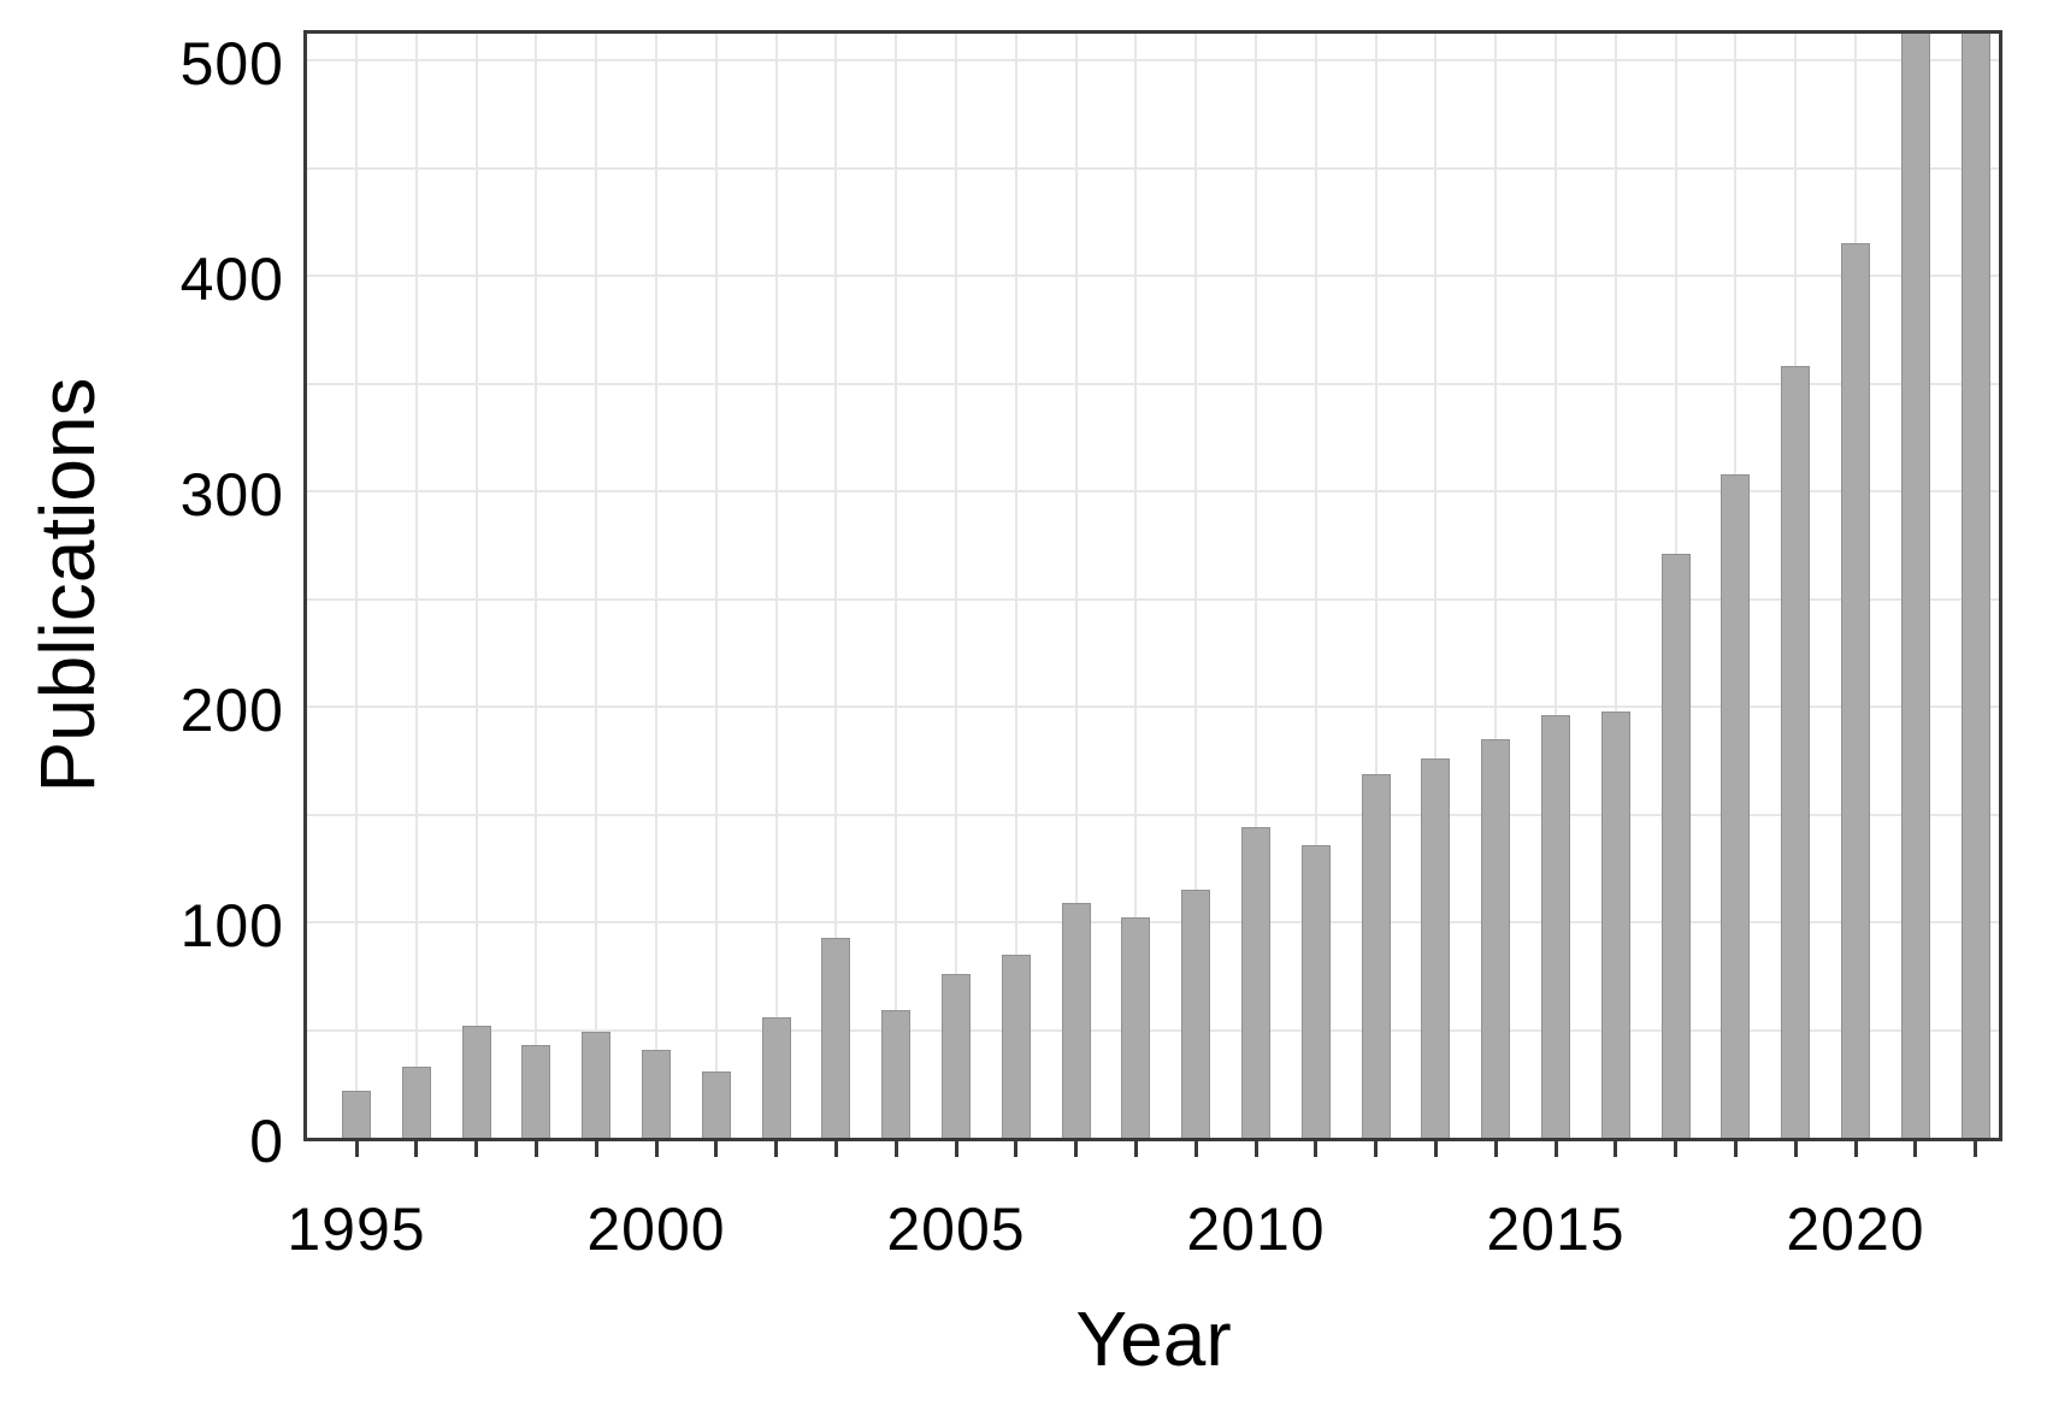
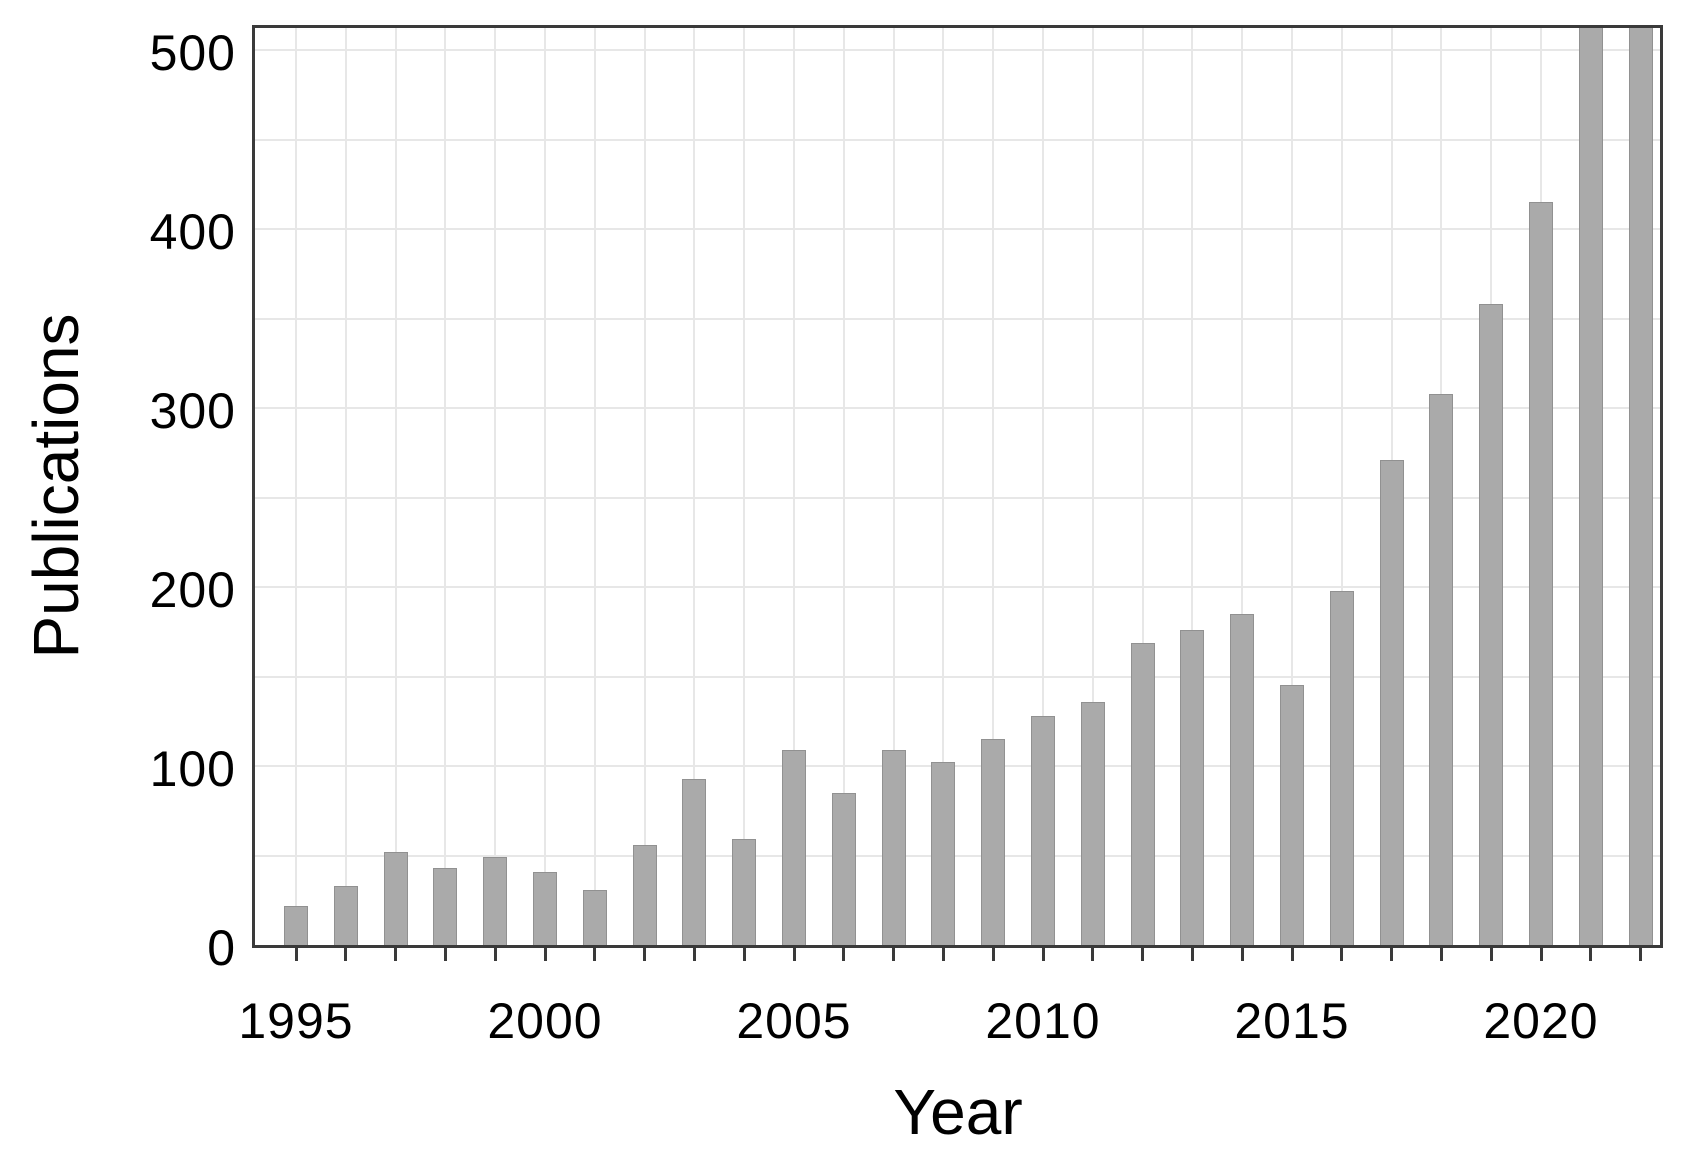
2005: 76 -> 109
2010: 144 -> 128
2015: 196 -> 145
